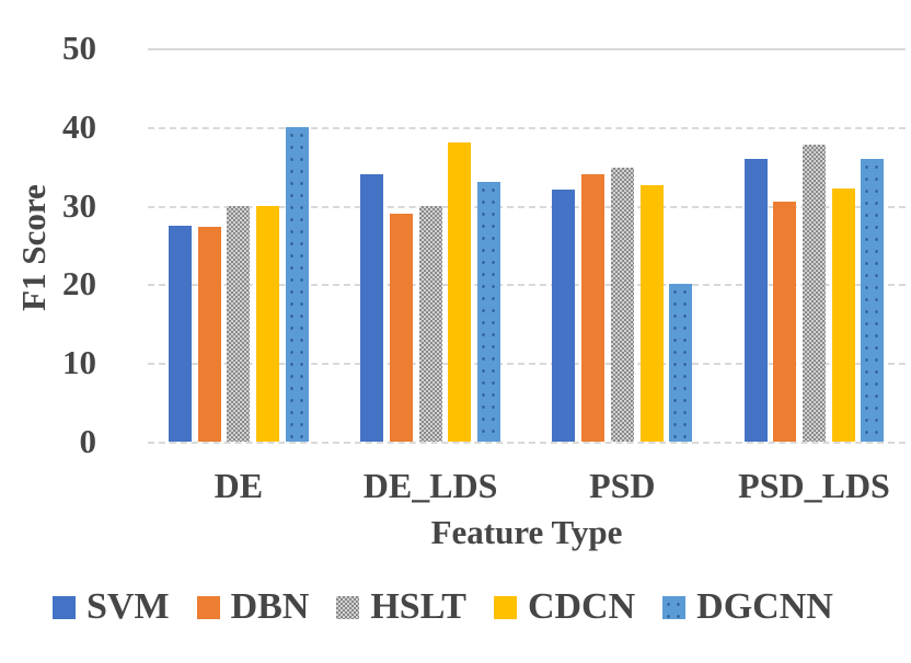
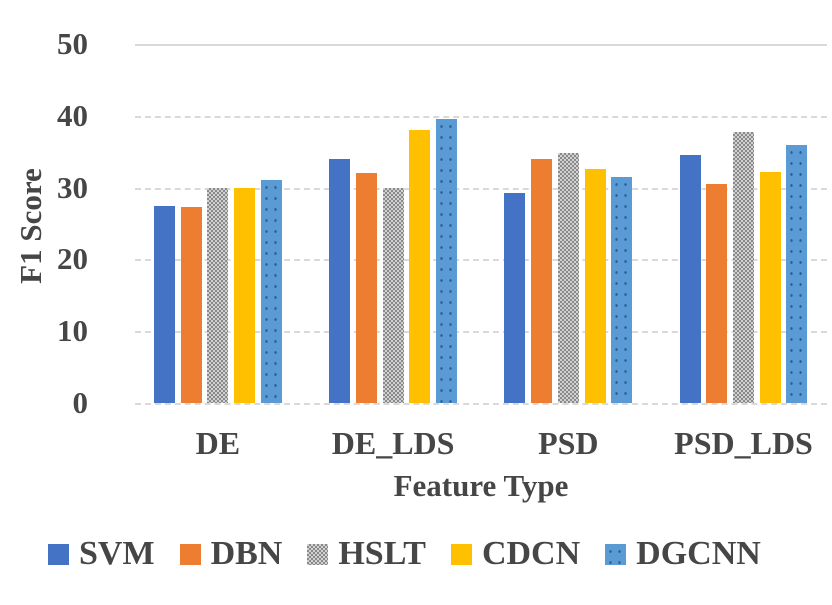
DGCNN/DE: 40 -> 31
DBN/DE_LDS: 29 -> 32
DGCNN/DE_LDS: 33 -> 40
SVM/PSD: 32 -> 29
DGCNN/PSD: 20 -> 32
SVM/PSD_LDS: 36 -> 34
